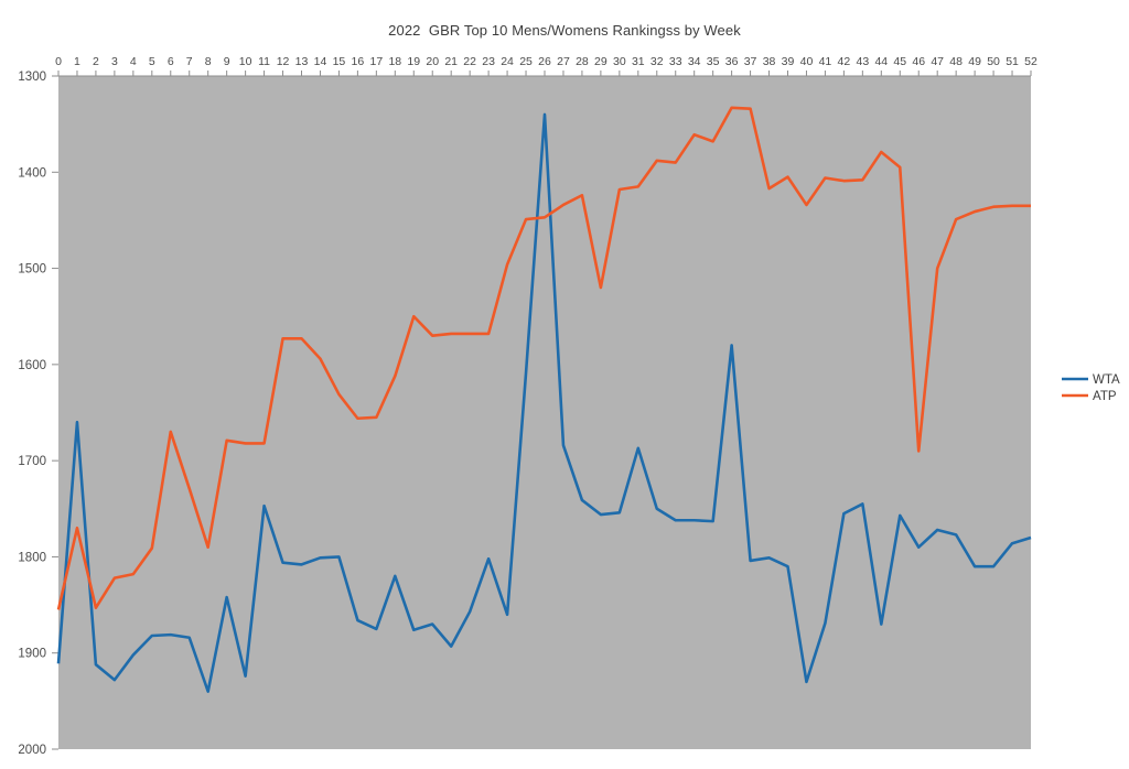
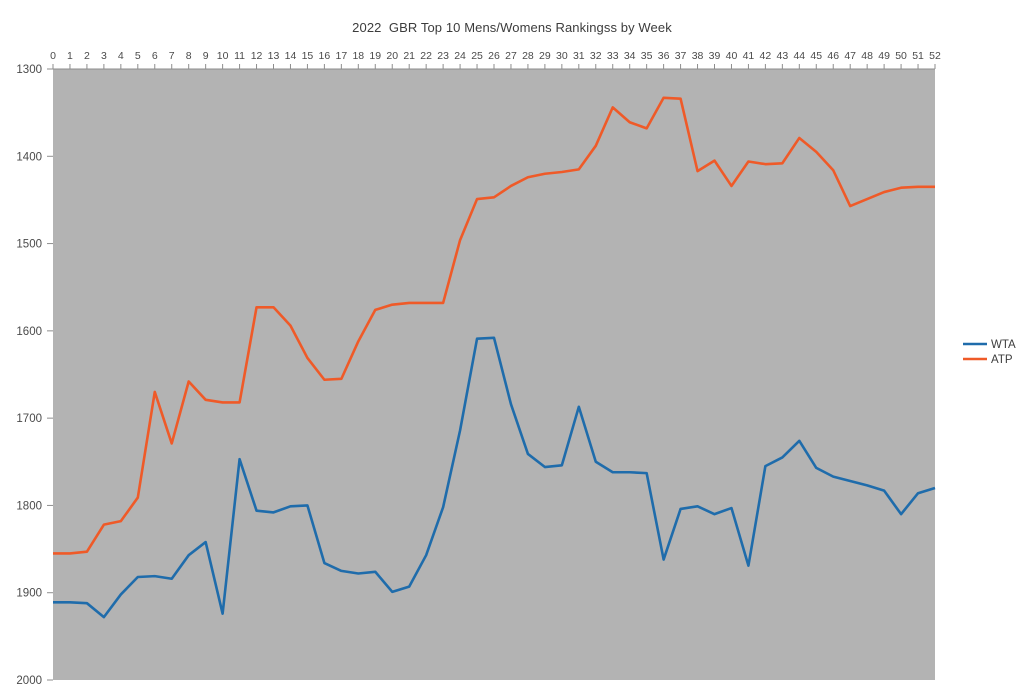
WTA/1: 1660 -> 1910
ATP/1: 1770 -> 1860
WTA/8: 1940 -> 1860
ATP/8: 1790 -> 1660
WTA/18: 1820 -> 1880
ATP/19: 1550 -> 1580
WTA/20: 1870 -> 1900
WTA/24: 1860 -> 1710
WTA/26: 1340 -> 1610
ATP/29: 1520 -> 1420
ATP/33: 1390 -> 1340
WTA/36: 1580 -> 1860
WTA/40: 1930 -> 1800
WTA/44: 1870 -> 1730
WTA/46: 1790 -> 1770
ATP/46: 1690 -> 1420
ATP/47: 1500 -> 1460
WTA/49: 1810 -> 1780
